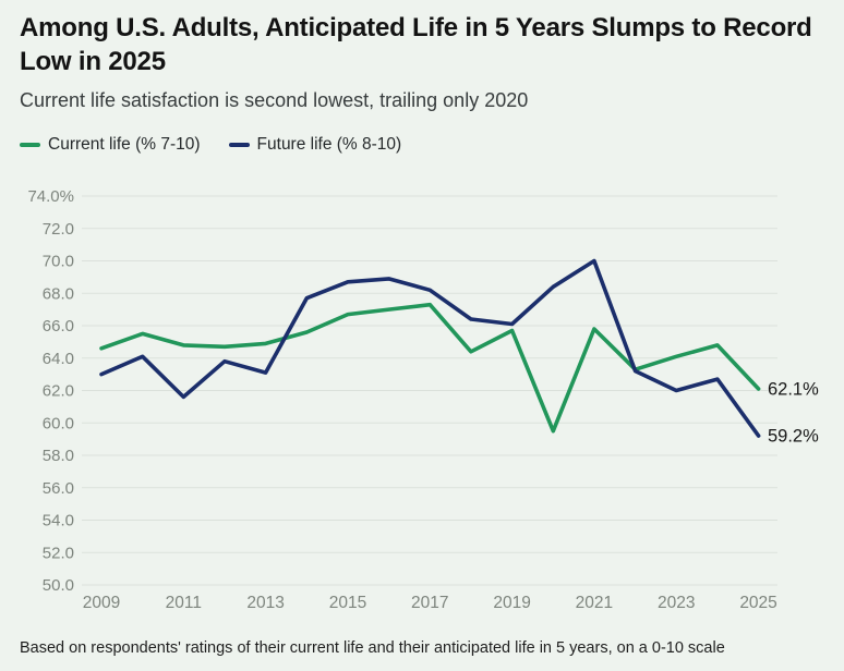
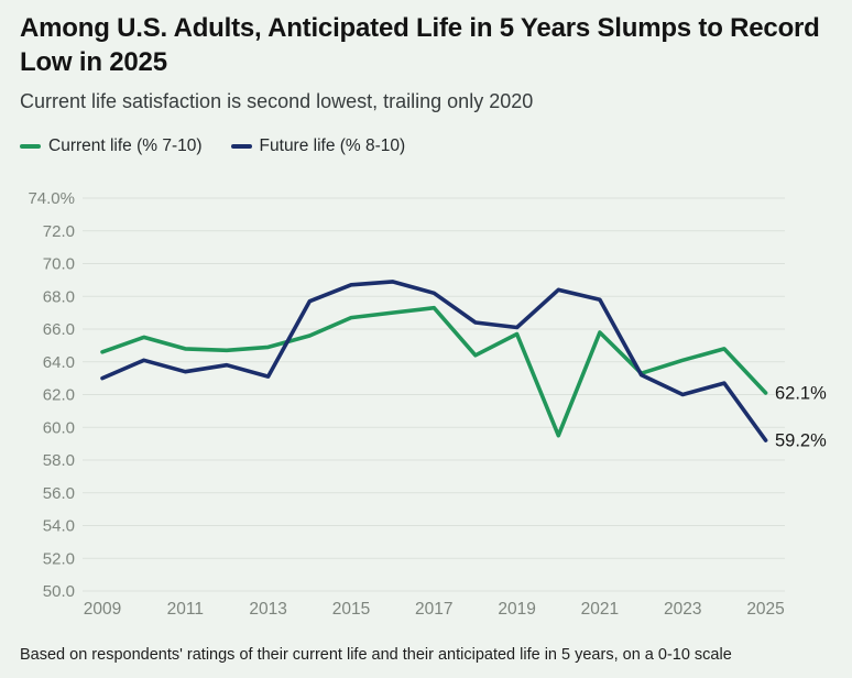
Future life (% 8-10)/2011: 61.6% -> 63.4%
Future life (% 8-10)/2021: 70.0% -> 67.8%
